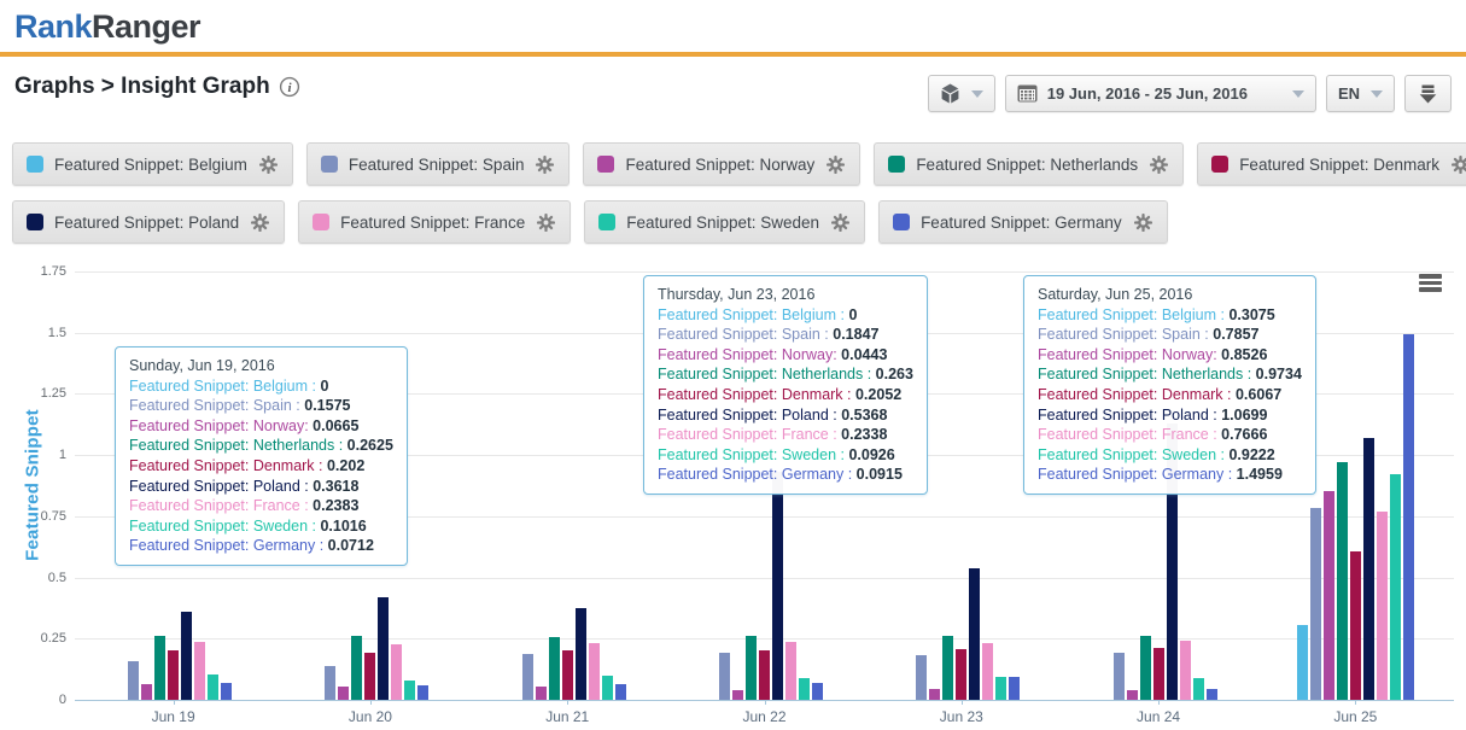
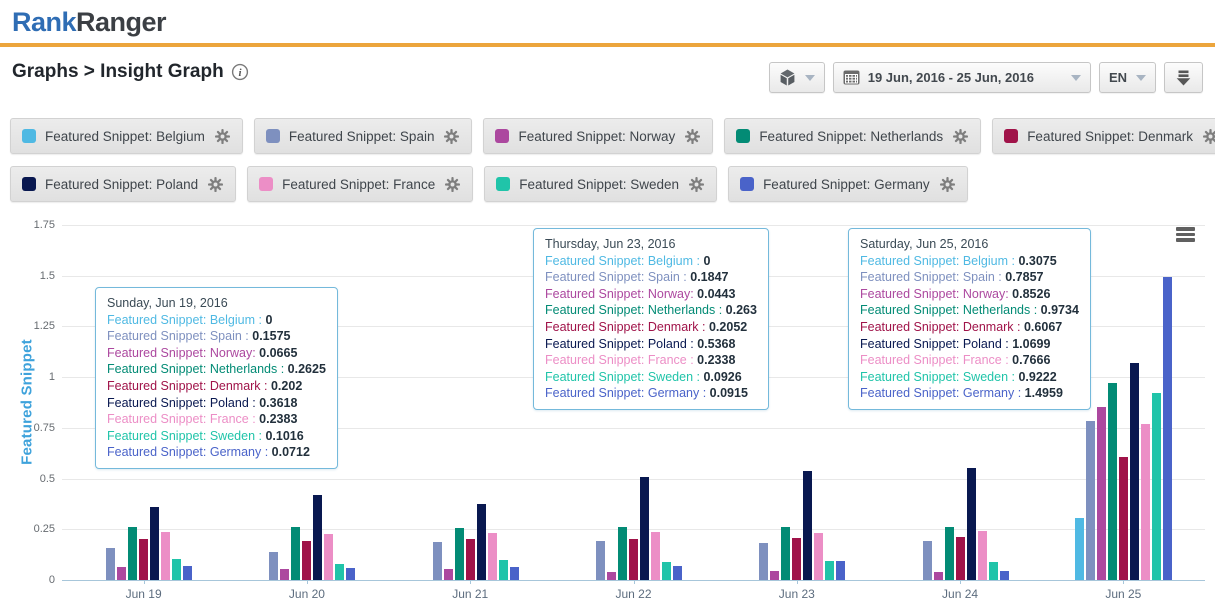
Featured Snippet: Poland/Jun 22: 0.93 -> 0.51
Featured Snippet: Poland/Jun 24: 1.13 -> 0.55
